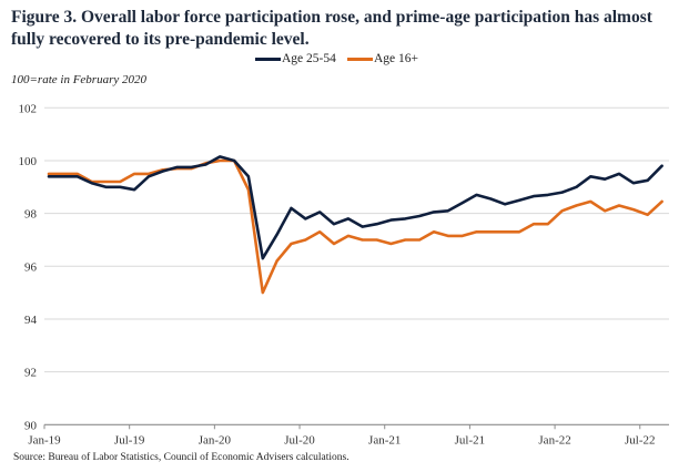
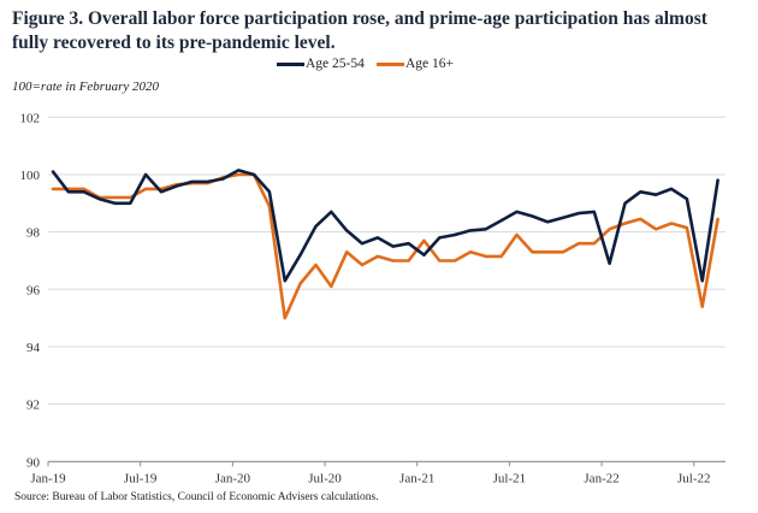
Age 25-54/Jan-19: 99.4 -> 100.1
Age 25-54/Jul-19: 98.9 -> 100.0
Age 25-54/Jul-20: 97.8 -> 98.7
Age 16+/Jul-20: 97.0 -> 96.1
Age 25-54/Jan-21: 97.8 -> 97.2
Age 16+/Jan-21: 96.8 -> 97.7
Age 16+/Jul-21: 97.3 -> 97.9
Age 25-54/Jan-22: 98.8 -> 96.9
Age 25-54/Jul-22: 99.2 -> 96.3
Age 16+/Jul-22: 98.0 -> 95.4
